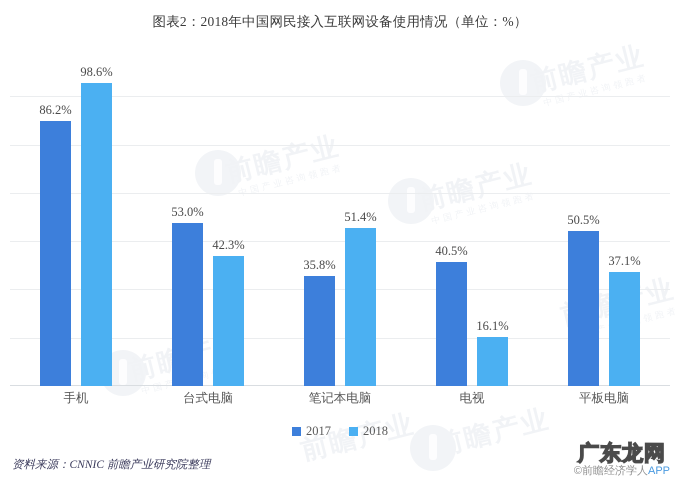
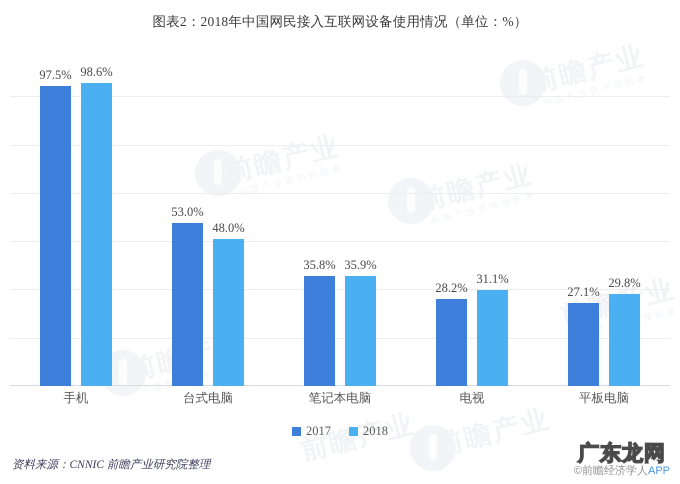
2017/手机: 86.2% -> 97.5%
2018/台式电脑: 42.3% -> 48.0%
2018/笔记本电脑: 51.4% -> 35.9%
2017/电视: 40.5% -> 28.2%
2018/电视: 16.1% -> 31.1%
2017/平板电脑: 50.5% -> 27.1%
2018/平板电脑: 37.1% -> 29.8%
